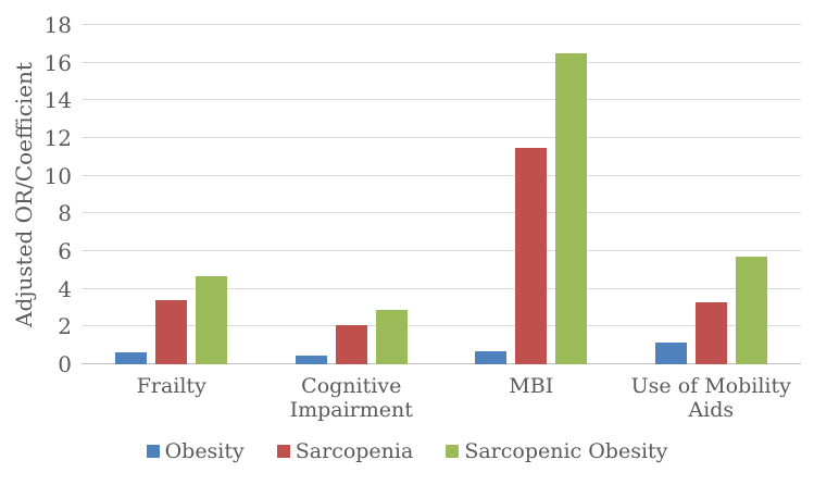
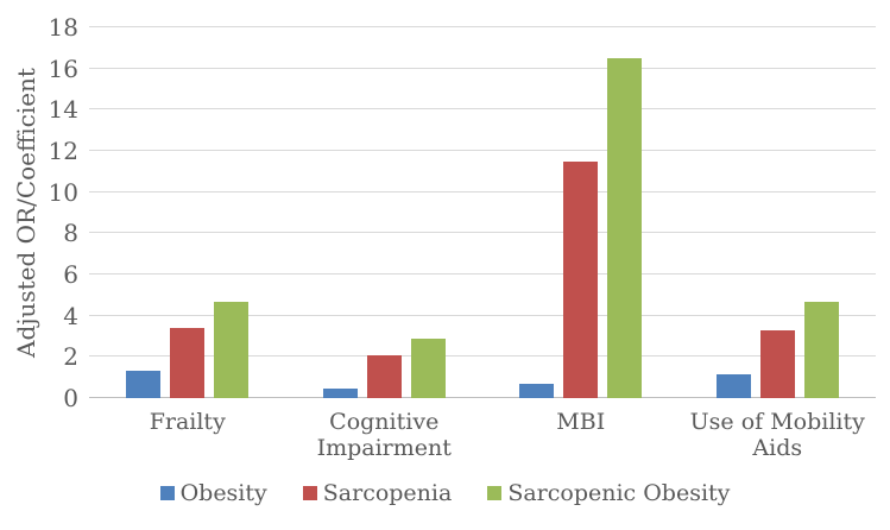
Obesity/Frailty: 0.7 -> 1.3
Sarcopenic Obesity/Use of Mobility Aids: 5.7 -> 4.7
